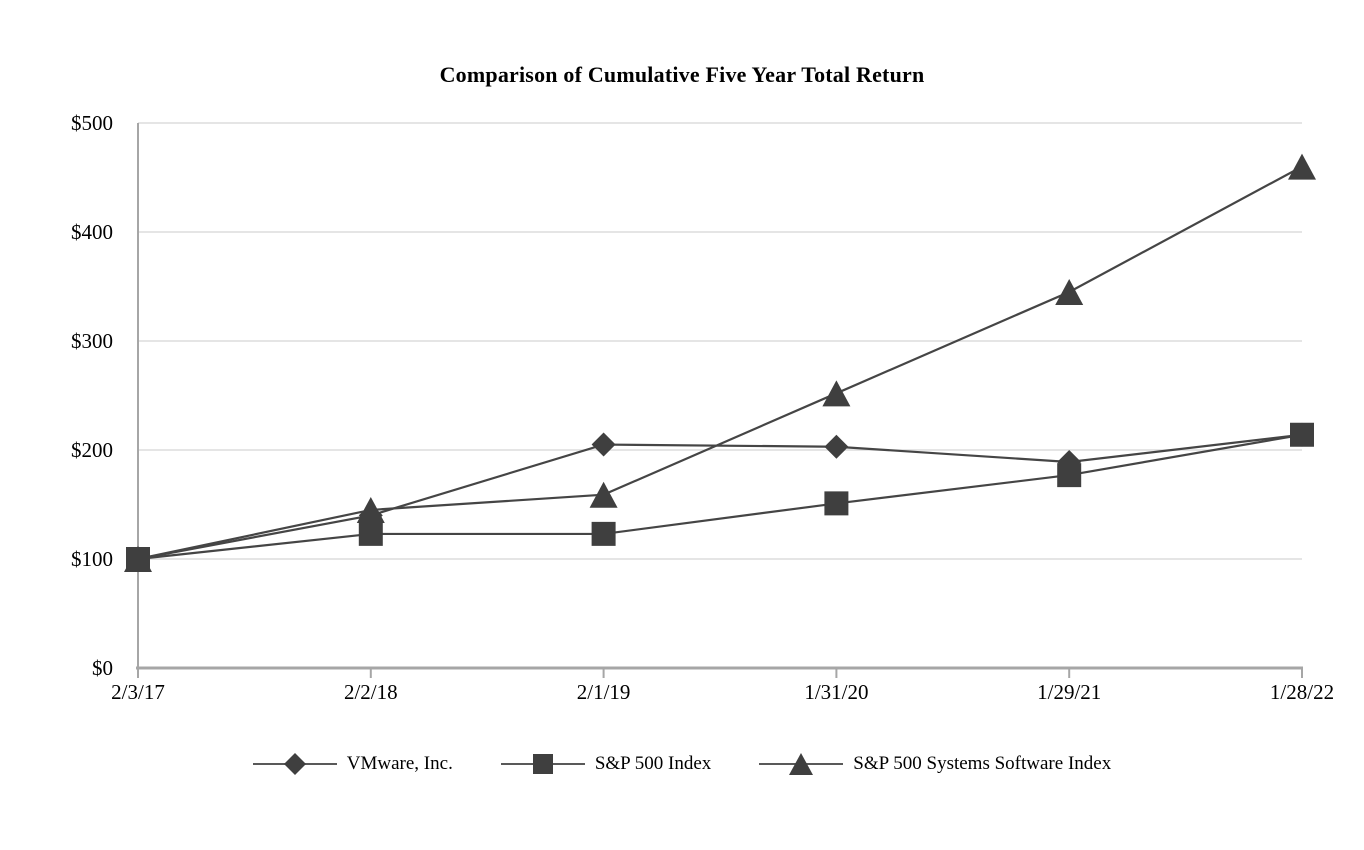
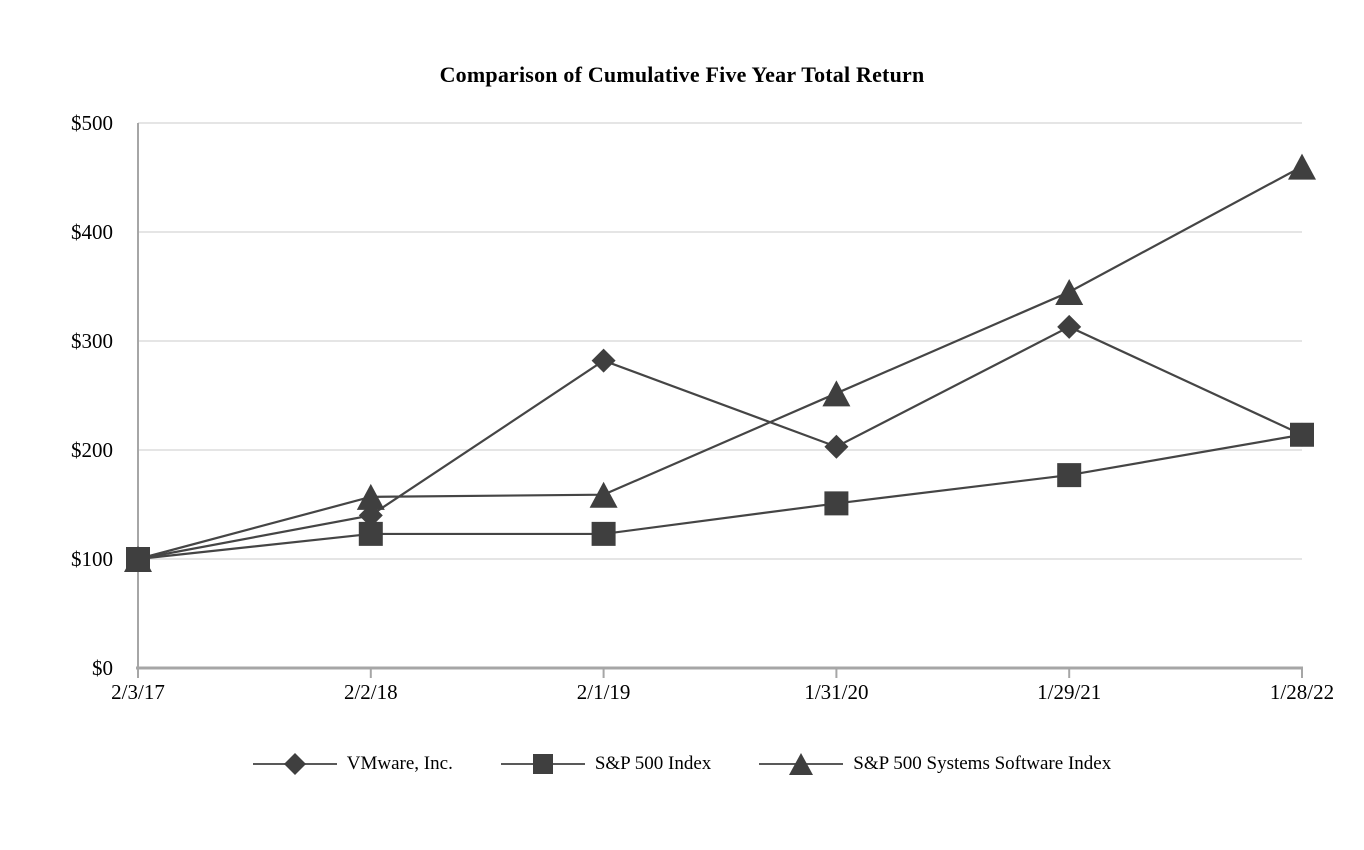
S&P 500 Systems Software Index/2/2/18: $145 -> $157
VMware, Inc./2/1/19: $205 -> $282
VMware, Inc./1/29/21: $189 -> $313
